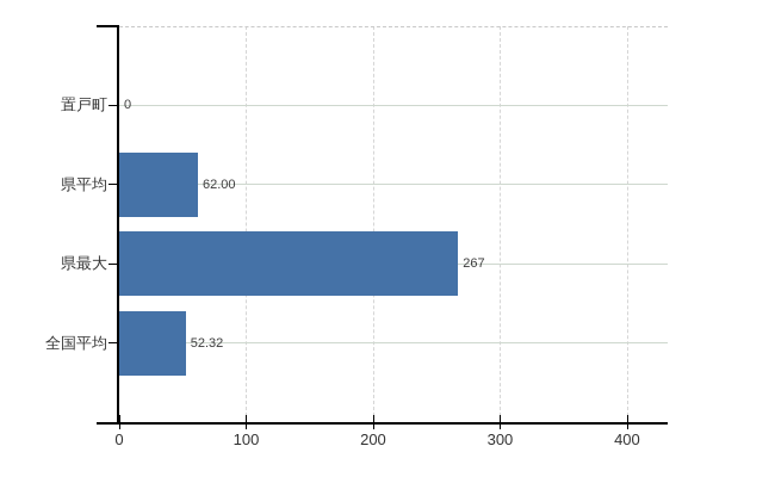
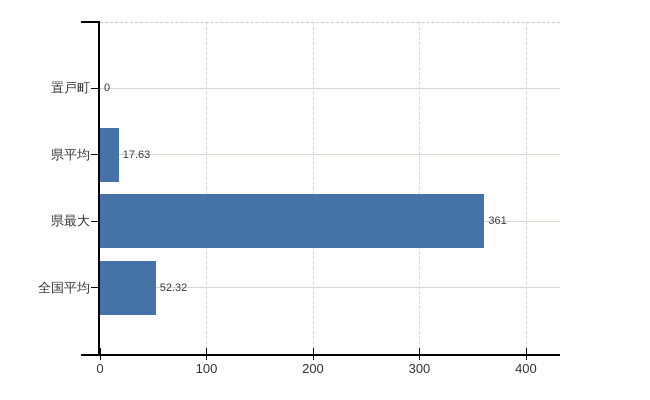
県平均: 62.00 -> 17.63
県最大: 267 -> 361
